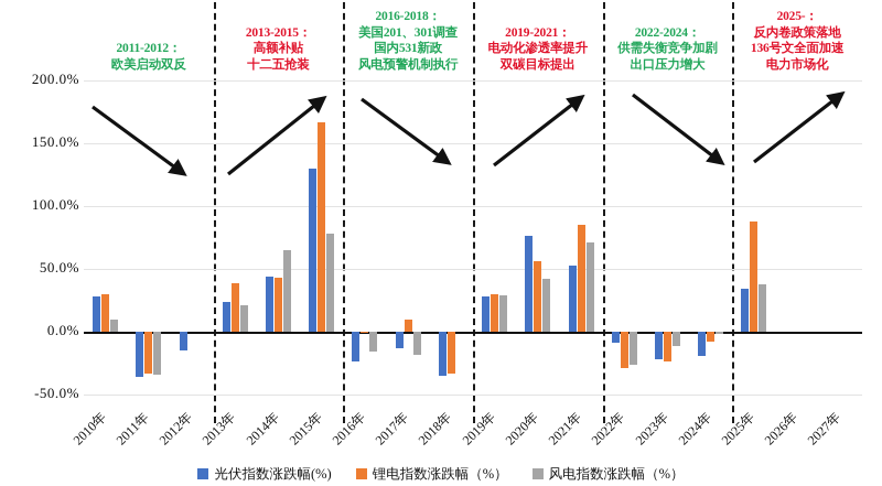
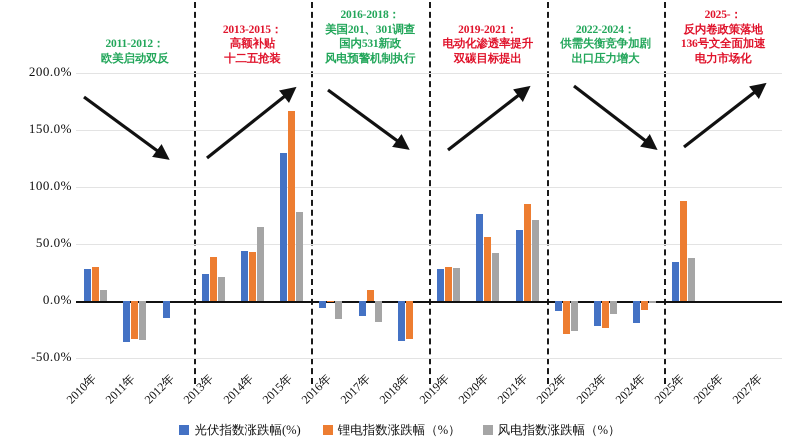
光伏指数涨跌幅(%)/2016年: -24% -> -6%
光伏指数涨跌幅(%)/2021年: 53% -> 62%
